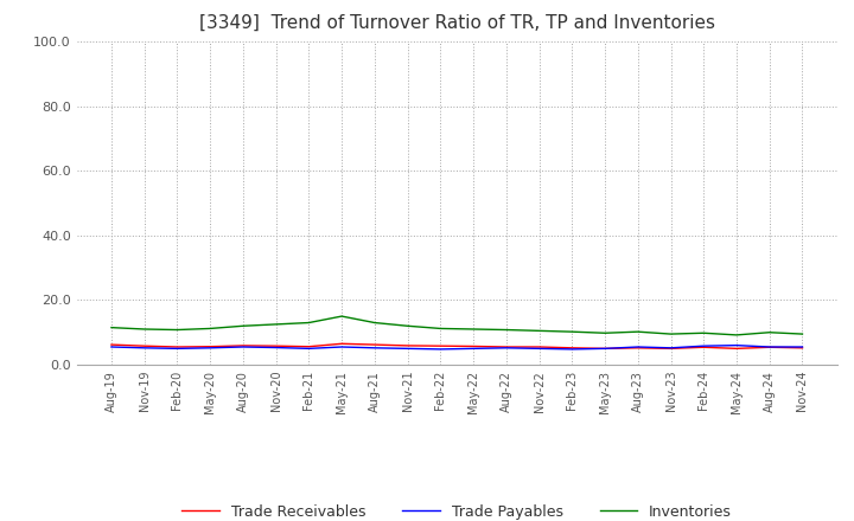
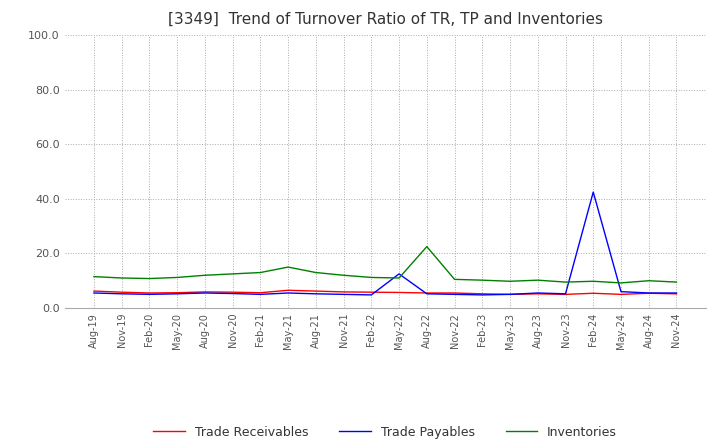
Trade Payables/May-22: 5.0 -> 12.5
Inventories/Aug-22: 10.8 -> 22.5
Trade Payables/Feb-24: 5.8 -> 42.5
